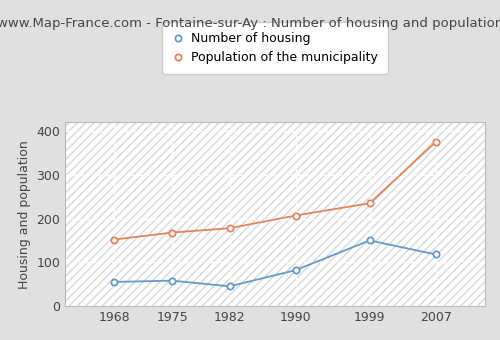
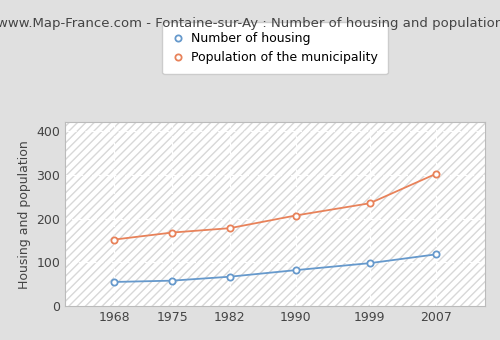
Number of housing/1982: 45 -> 67
Number of housing/1999: 150 -> 98
Population of the municipality/2007: 375 -> 302
